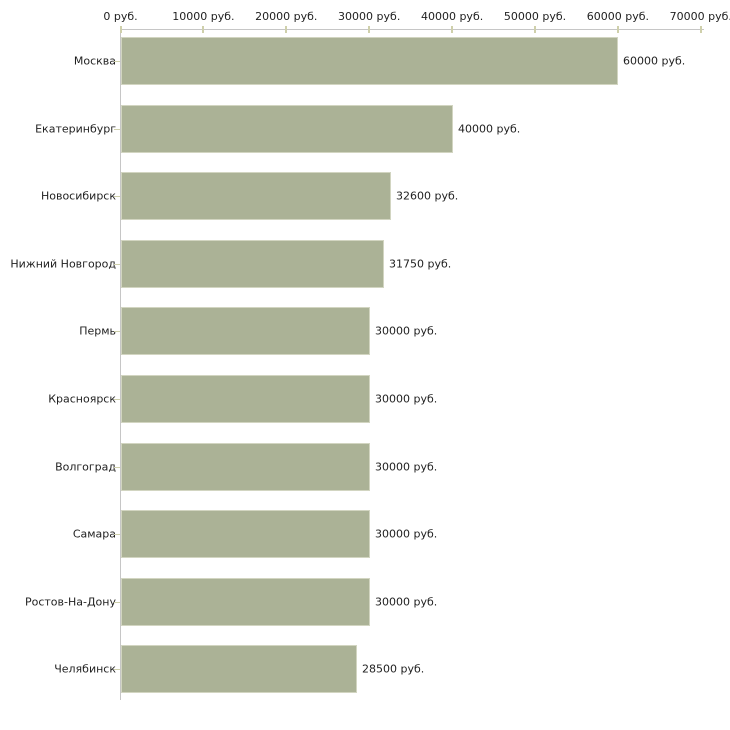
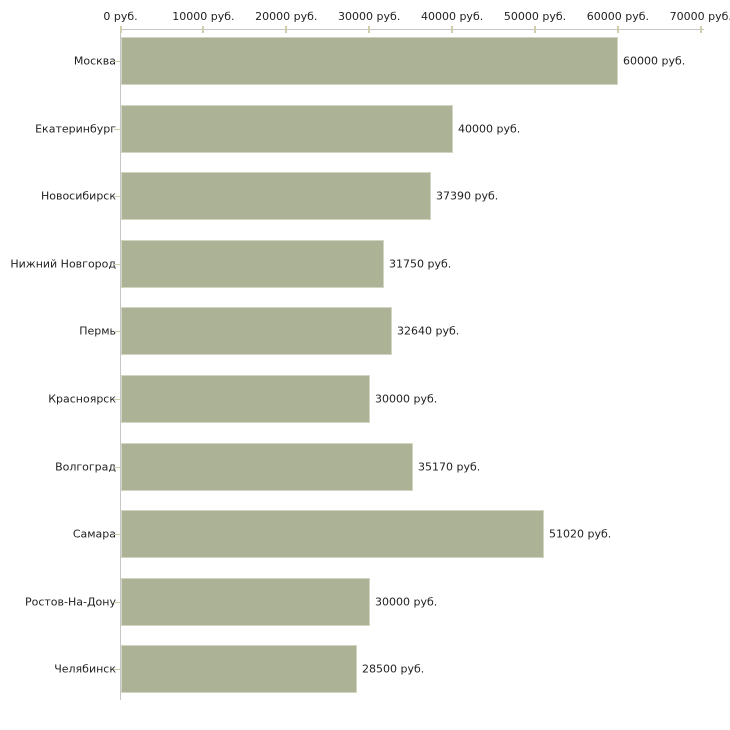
Новосибирск: 32600 -> 37390
Пермь: 30000 -> 32640
Волгоград: 30000 -> 35170
Самара: 30000 -> 51020
